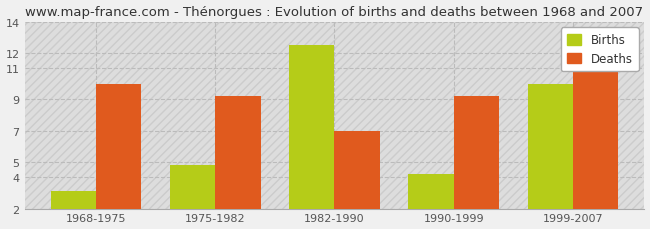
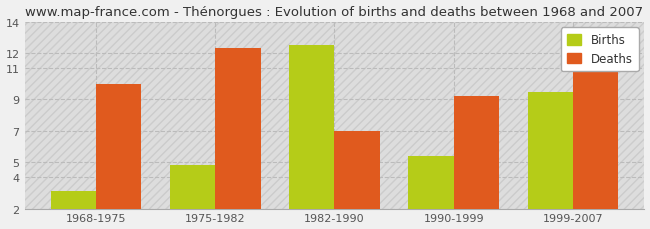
Deaths/1975-1982: 9.2 -> 12.3
Births/1990-1999: 4.2 -> 5.4
Births/1999-2007: 10.0 -> 9.5
